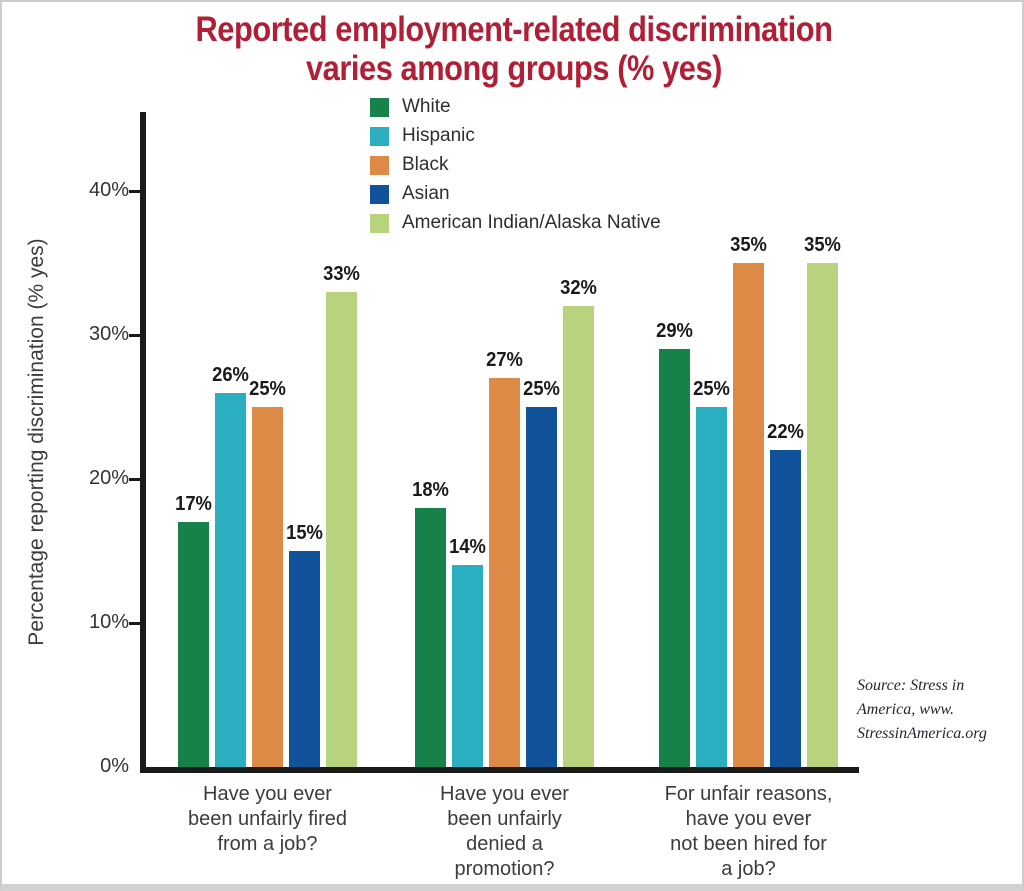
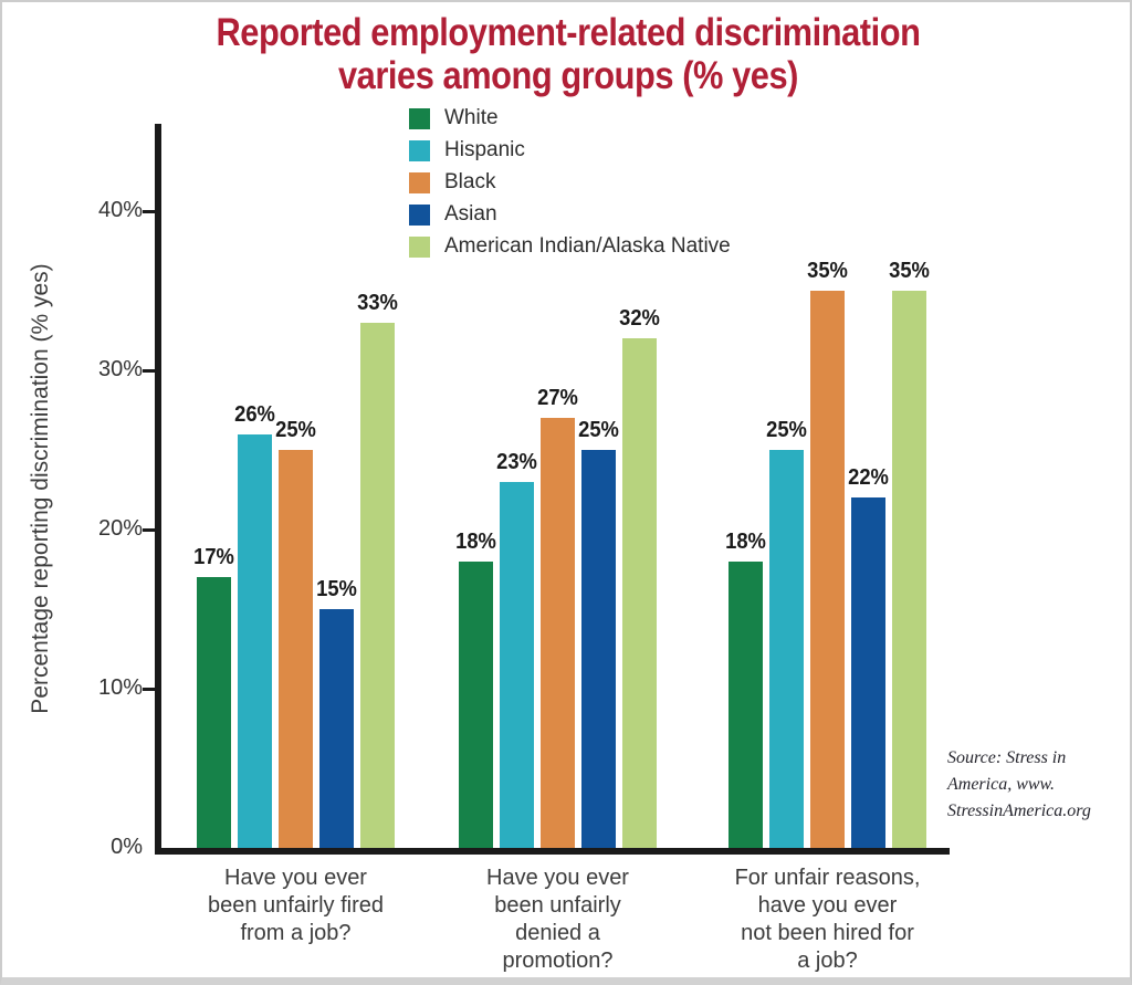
Hispanic/Have you ever been unfairly denied a promotion?: 14% -> 23%
White/For unfair reasons, have you ever not been hired for a job?: 29% -> 18%
